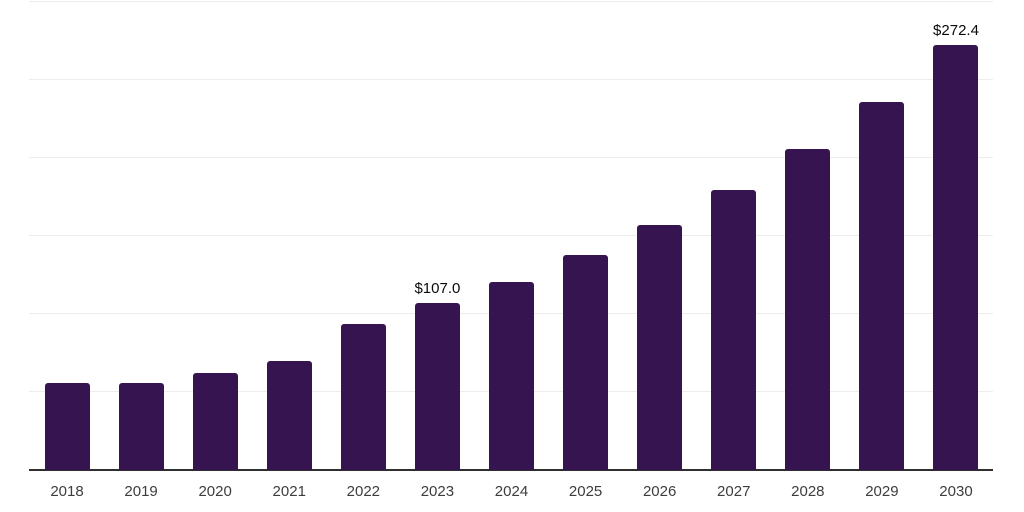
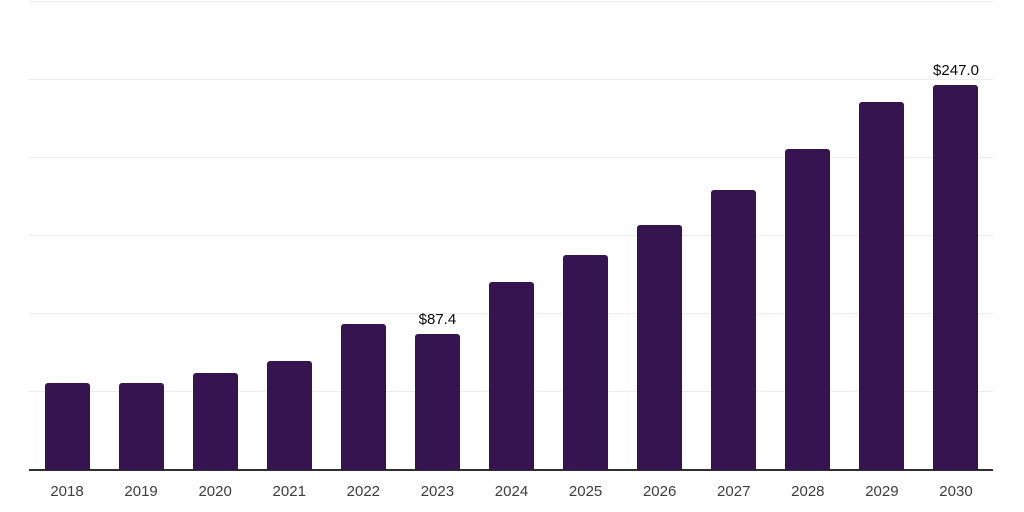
2023: $107.0 -> $87.4
2030: $272.4 -> $247.0
